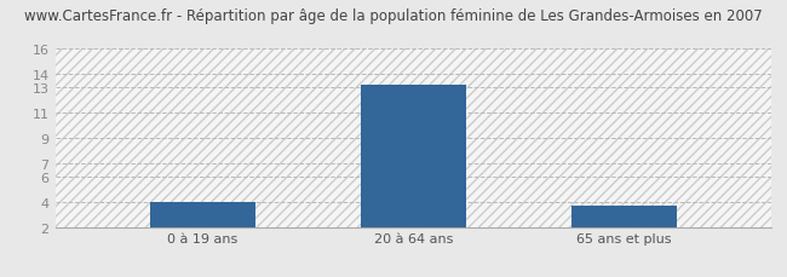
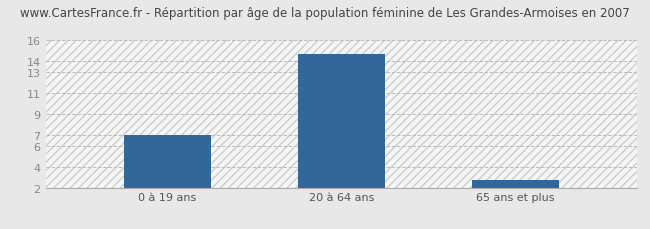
0 à 19 ans: 4.0 -> 7.0
20 à 64 ans: 13.2 -> 14.7
65 ans et plus: 3.7 -> 2.7
